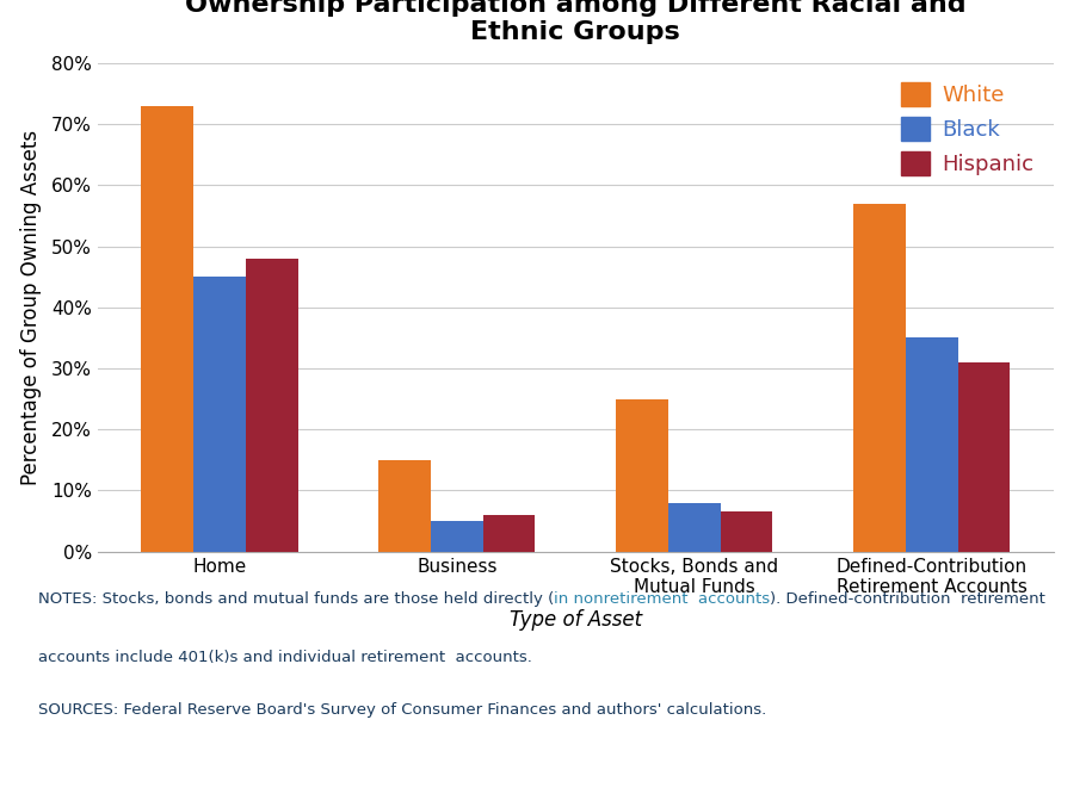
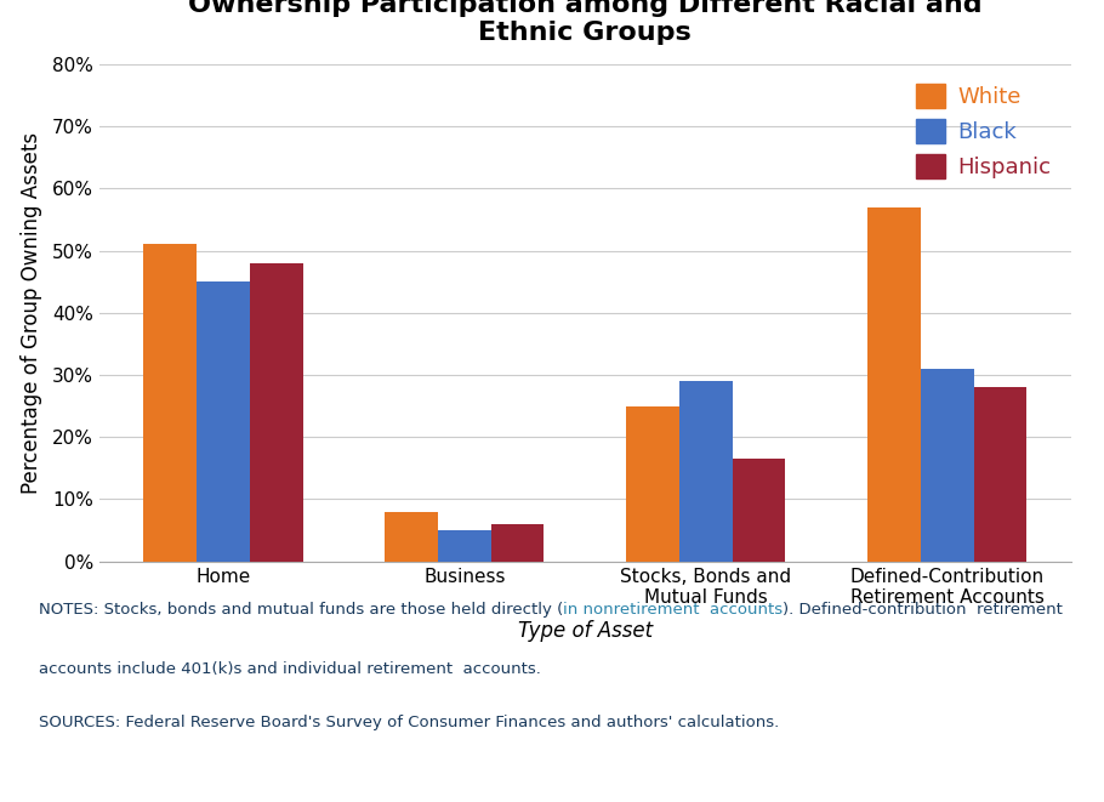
White/Home: 73% -> 51%
White/Business: 15% -> 8%
Black/Stocks, Bonds and Mutual Funds: 8% -> 29%
Hispanic/Stocks, Bonds and Mutual Funds: 6.5% -> 16.6%
Black/Defined-Contribution Retirement Accounts: 35% -> 31%
Hispanic/Defined-Contribution Retirement Accounts: 31.0% -> 28.0%
